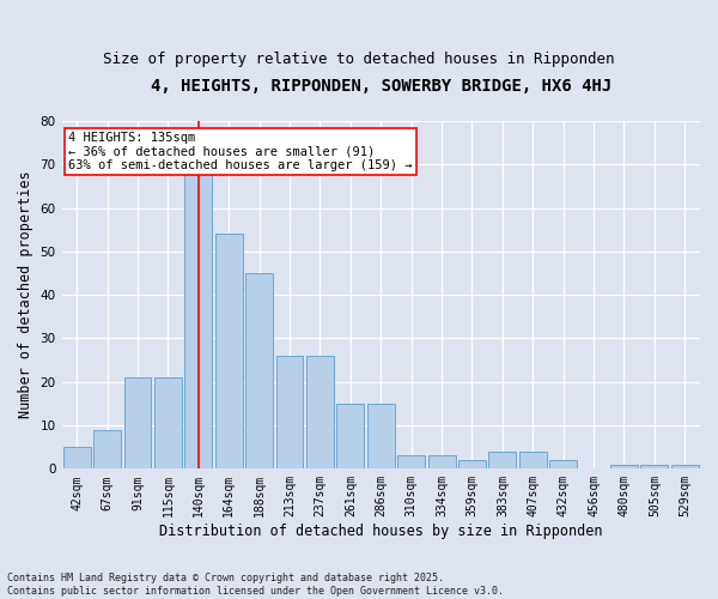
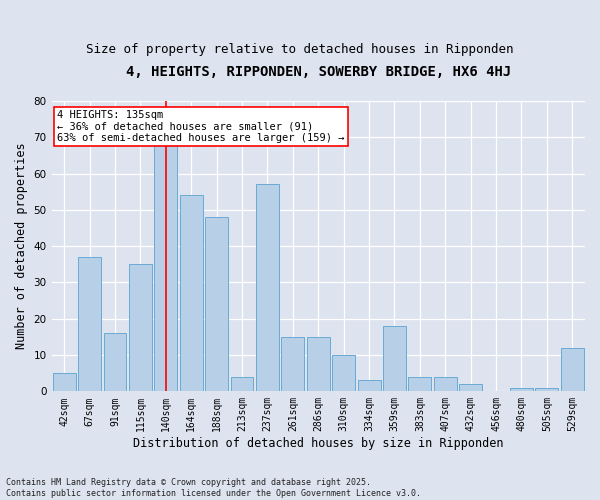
67sqm: 9 -> 37
91sqm: 21 -> 16
115sqm: 21 -> 35
188sqm: 45 -> 48
213sqm: 26 -> 4
237sqm: 26 -> 57
310sqm: 3 -> 10
359sqm: 2 -> 18
529sqm: 1 -> 12
